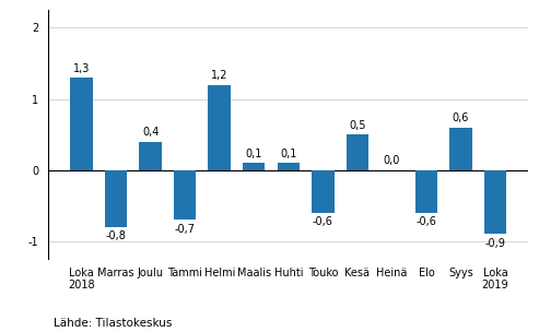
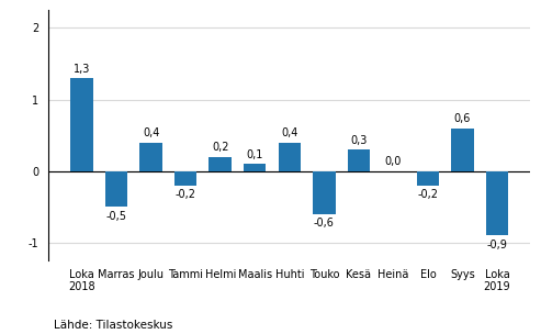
Marras: -0,8 -> -0,5
Tammi: -0,7 -> -0,2
Helmi: 1,2 -> 0,2
Huhti: 0,1 -> 0,4
Kesä: 0,5 -> 0,3
Elo: -0,6 -> -0,2
